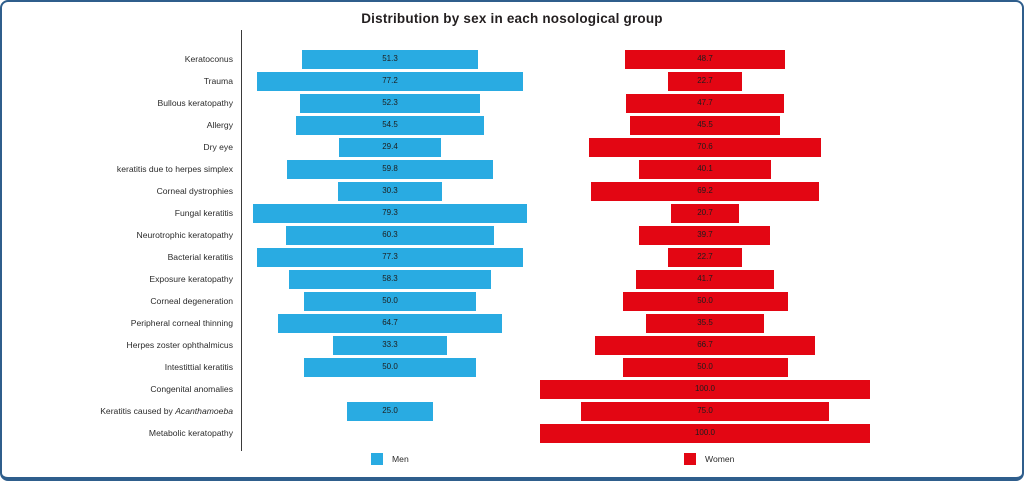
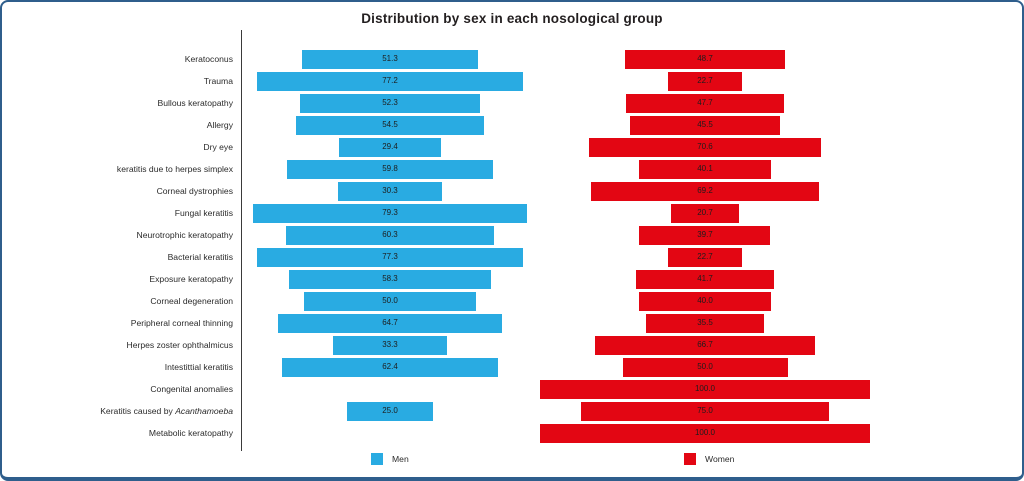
Women/Corneal degeneration: 50.0 -> 40.0
Men/Intestittial keratitis: 50.0 -> 62.4
